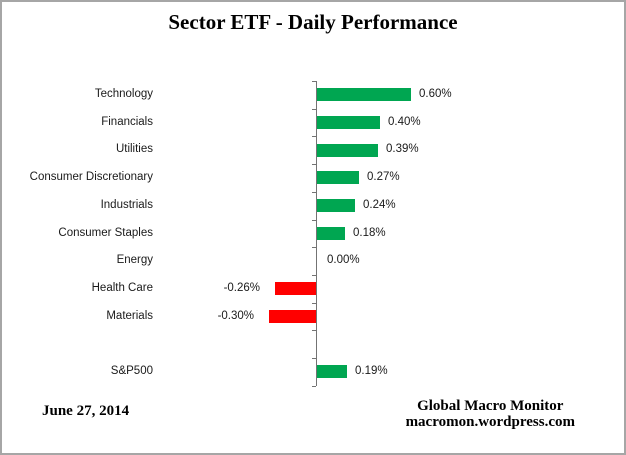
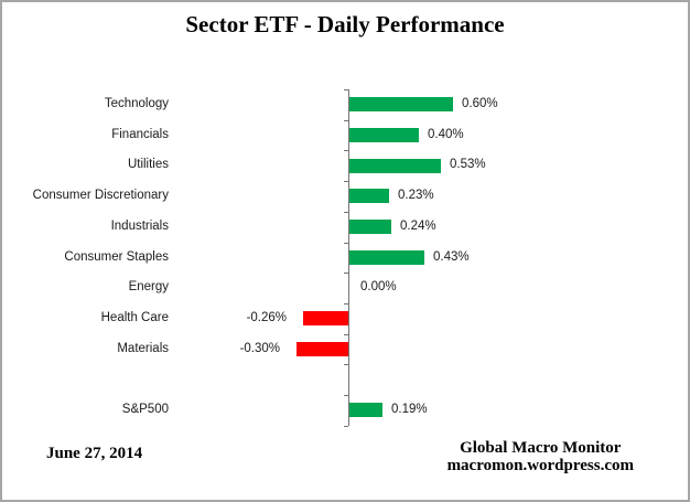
Utilities: 0.39% -> 0.53%
Consumer Discretionary: 0.27% -> 0.23%
Consumer Staples: 0.18% -> 0.43%
